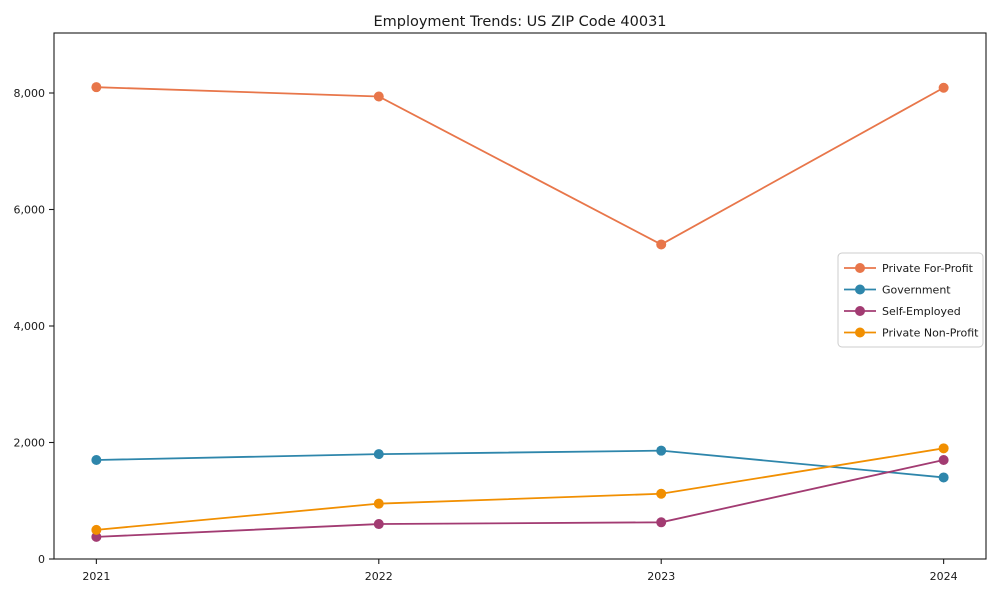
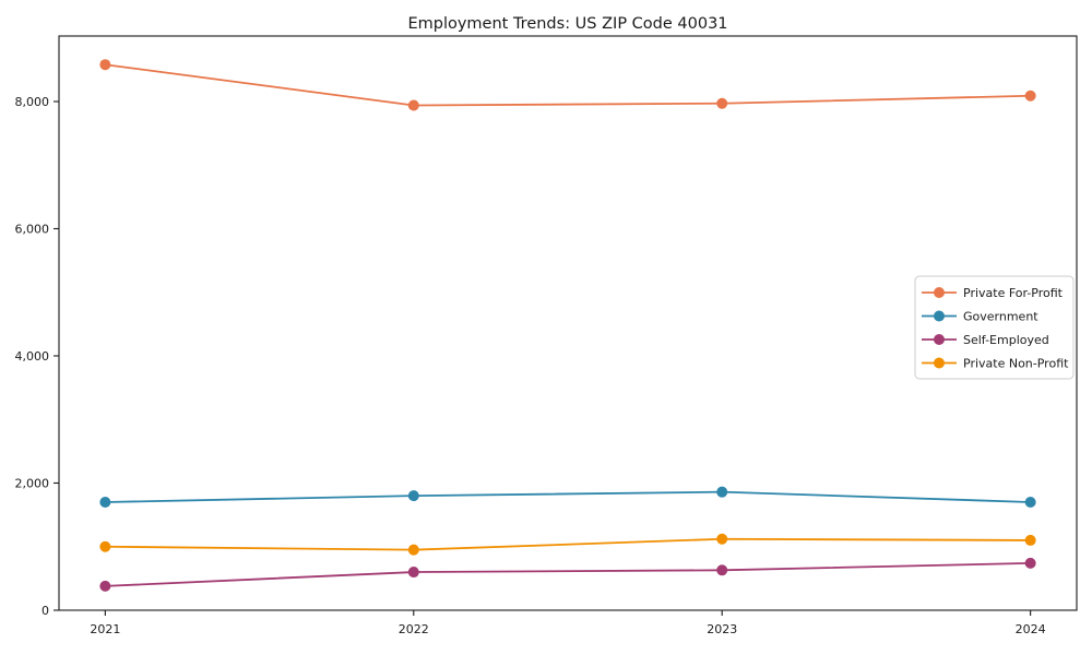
Private For-Profit/2021: 8100 -> 8600
Private Non-Profit/2021: 500 -> 1000
Private For-Profit/2023: 5400 -> 8000
Government/2024: 1400 -> 1700
Self-Employed/2024: 1700 -> 700
Private Non-Profit/2024: 1900 -> 1100
